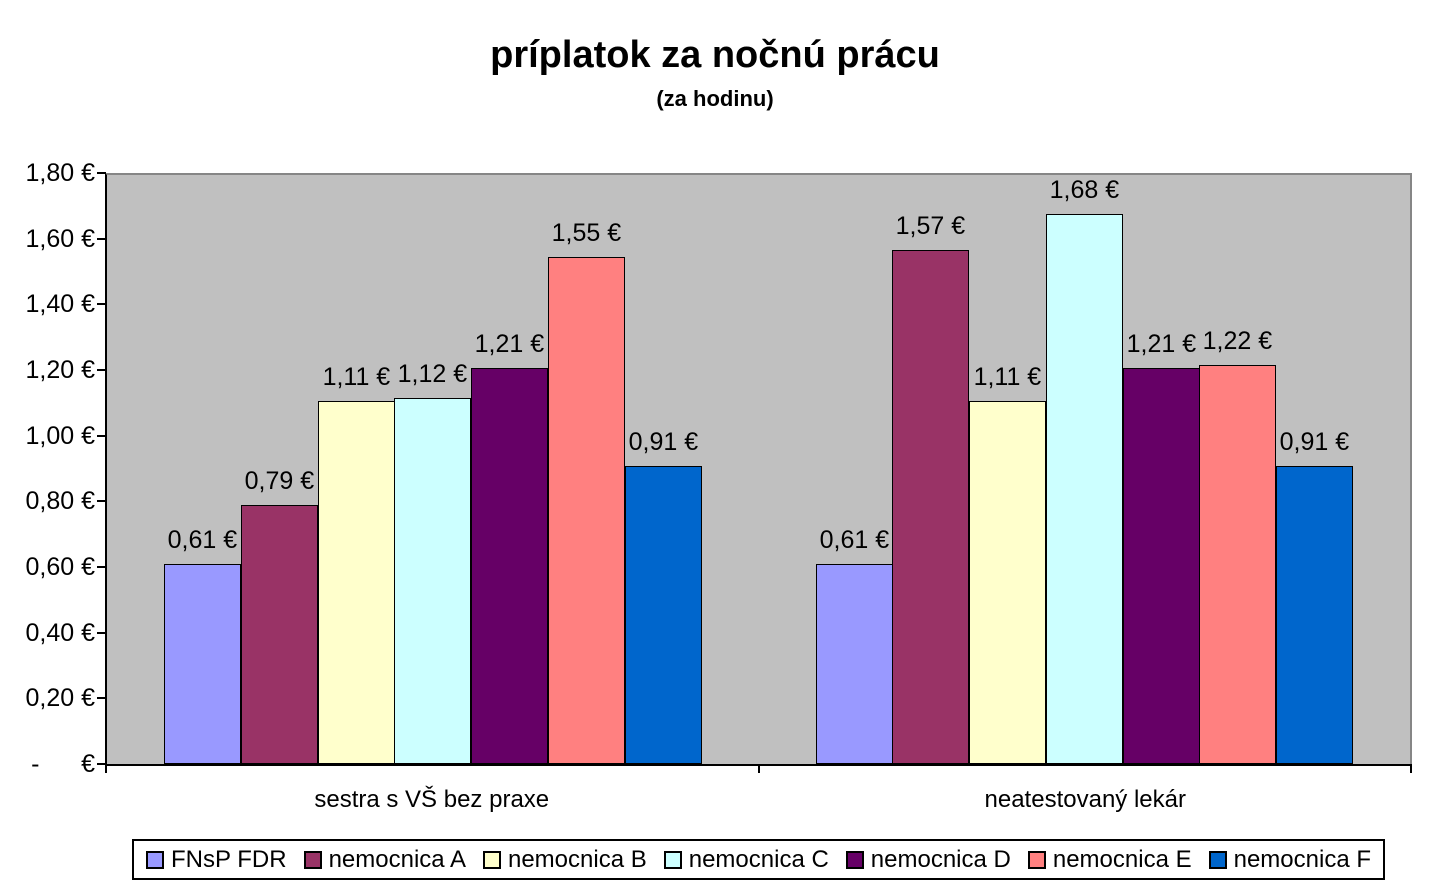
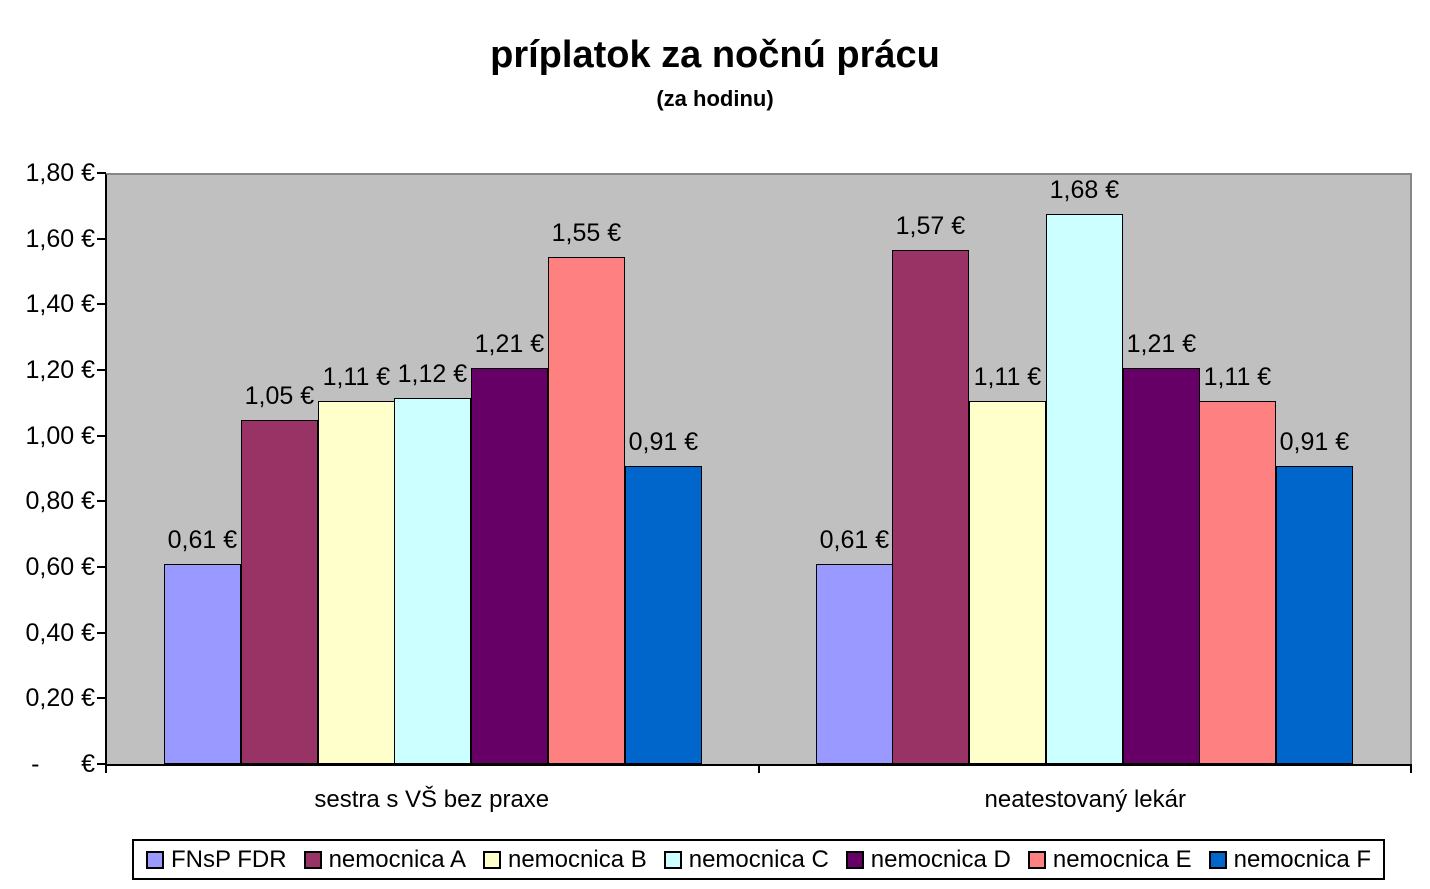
nemocnica A/sestra s VŠ bez praxe: 0,79 -> 1,05
nemocnica E/neatestovaný lekár: 1,22 -> 1,11
